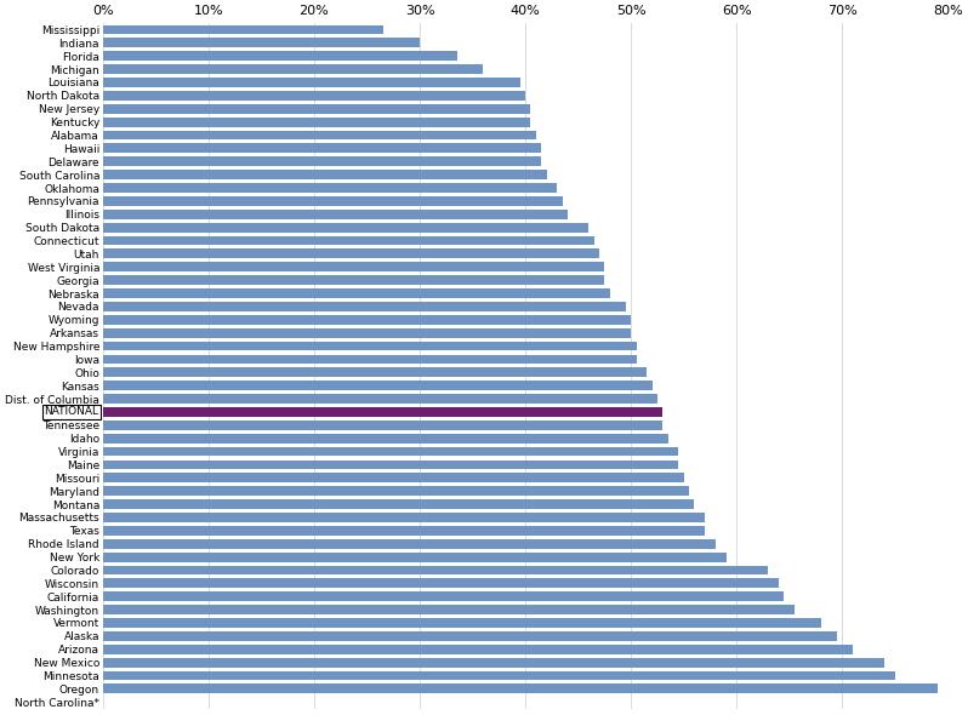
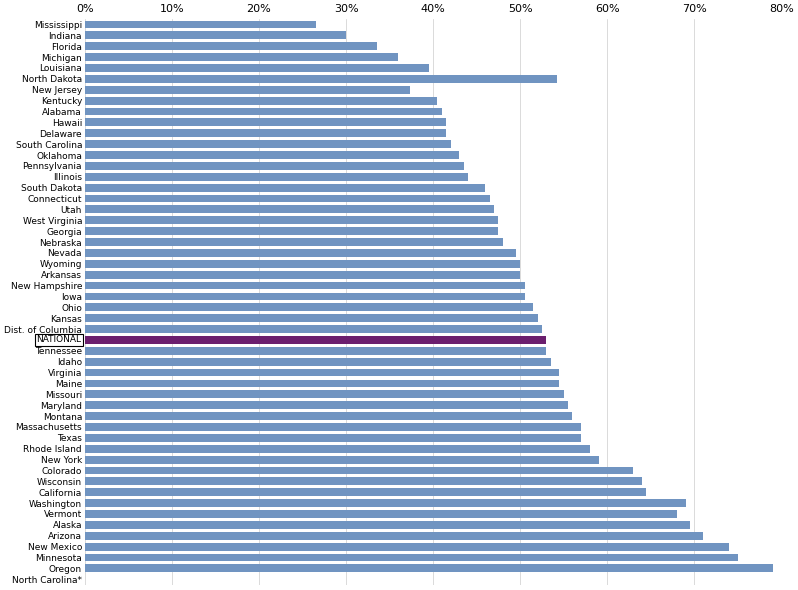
North Dakota: 40.0% -> 54.2%
New Jersey: 40.5% -> 37.4%
Washington: 65.5% -> 69.0%
